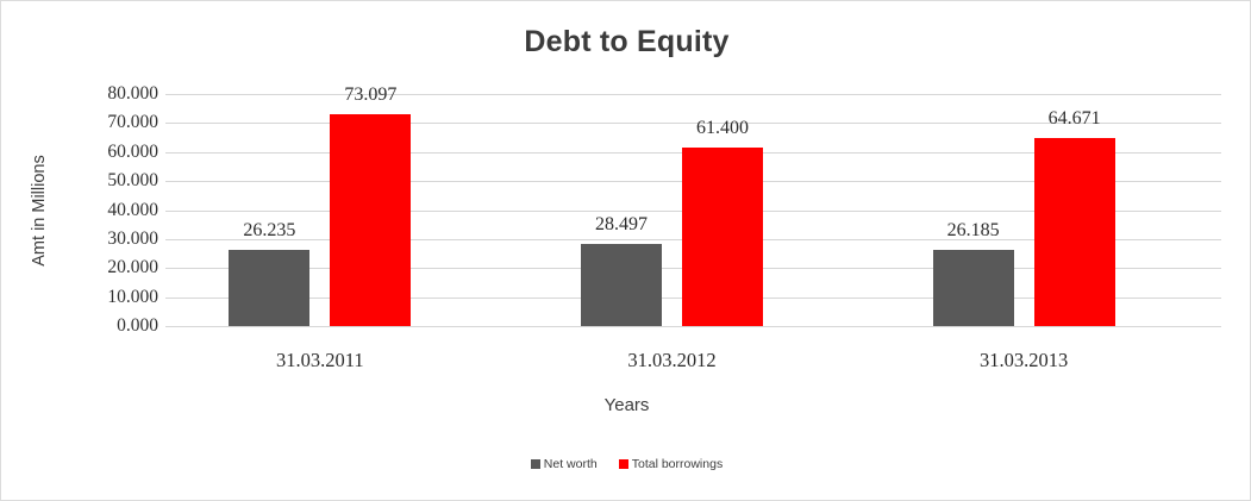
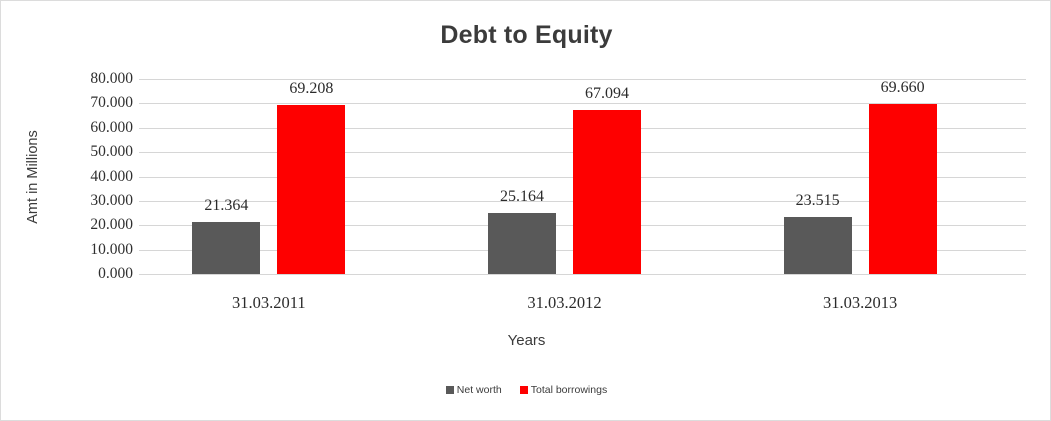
Net worth/31.03.2011: 26.235 -> 21.364
Total borrowings/31.03.2011: 73.097 -> 69.208
Net worth/31.03.2012: 28.497 -> 25.164
Total borrowings/31.03.2012: 61.400 -> 67.094
Net worth/31.03.2013: 26.185 -> 23.515
Total borrowings/31.03.2013: 64.671 -> 69.660
